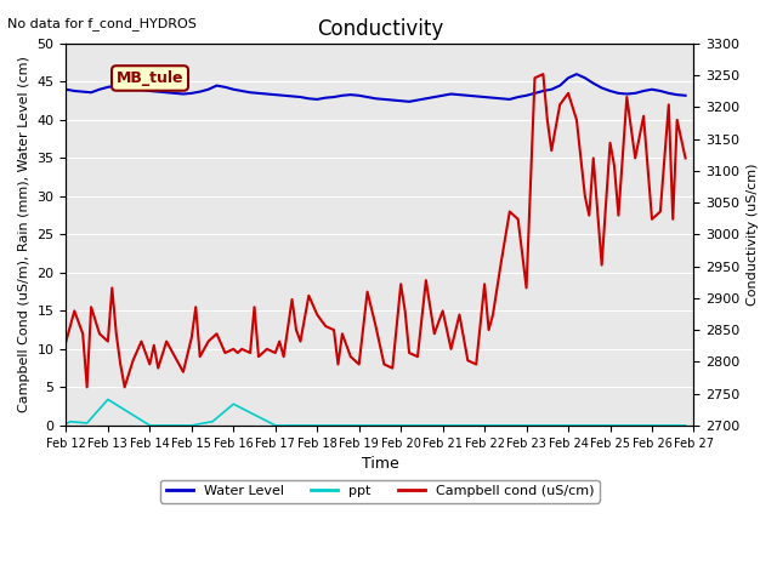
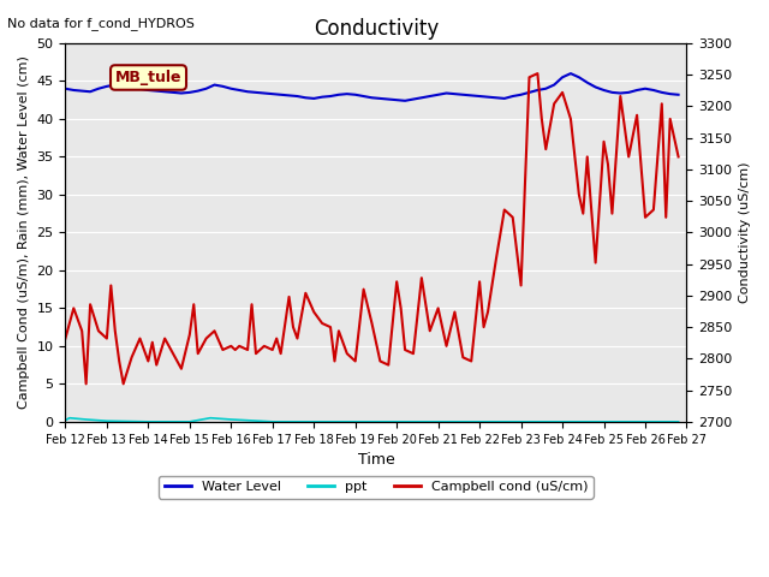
ppt/Feb 13: 3.4 -> 0.1
ppt/Feb 16: 2.8 -> 0.3
